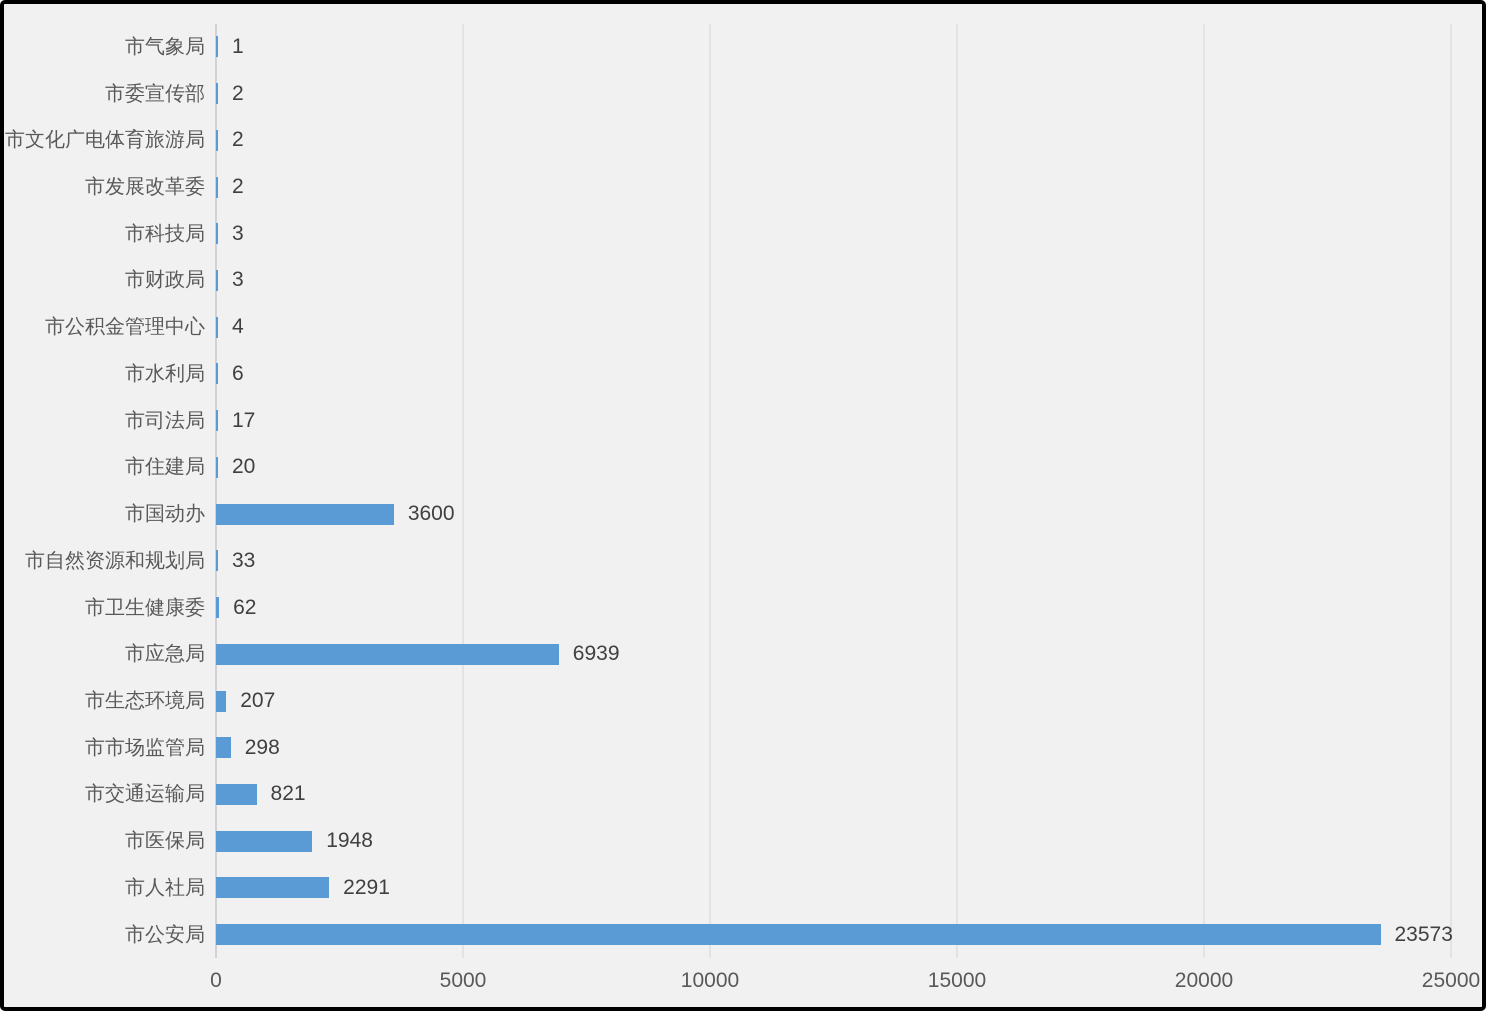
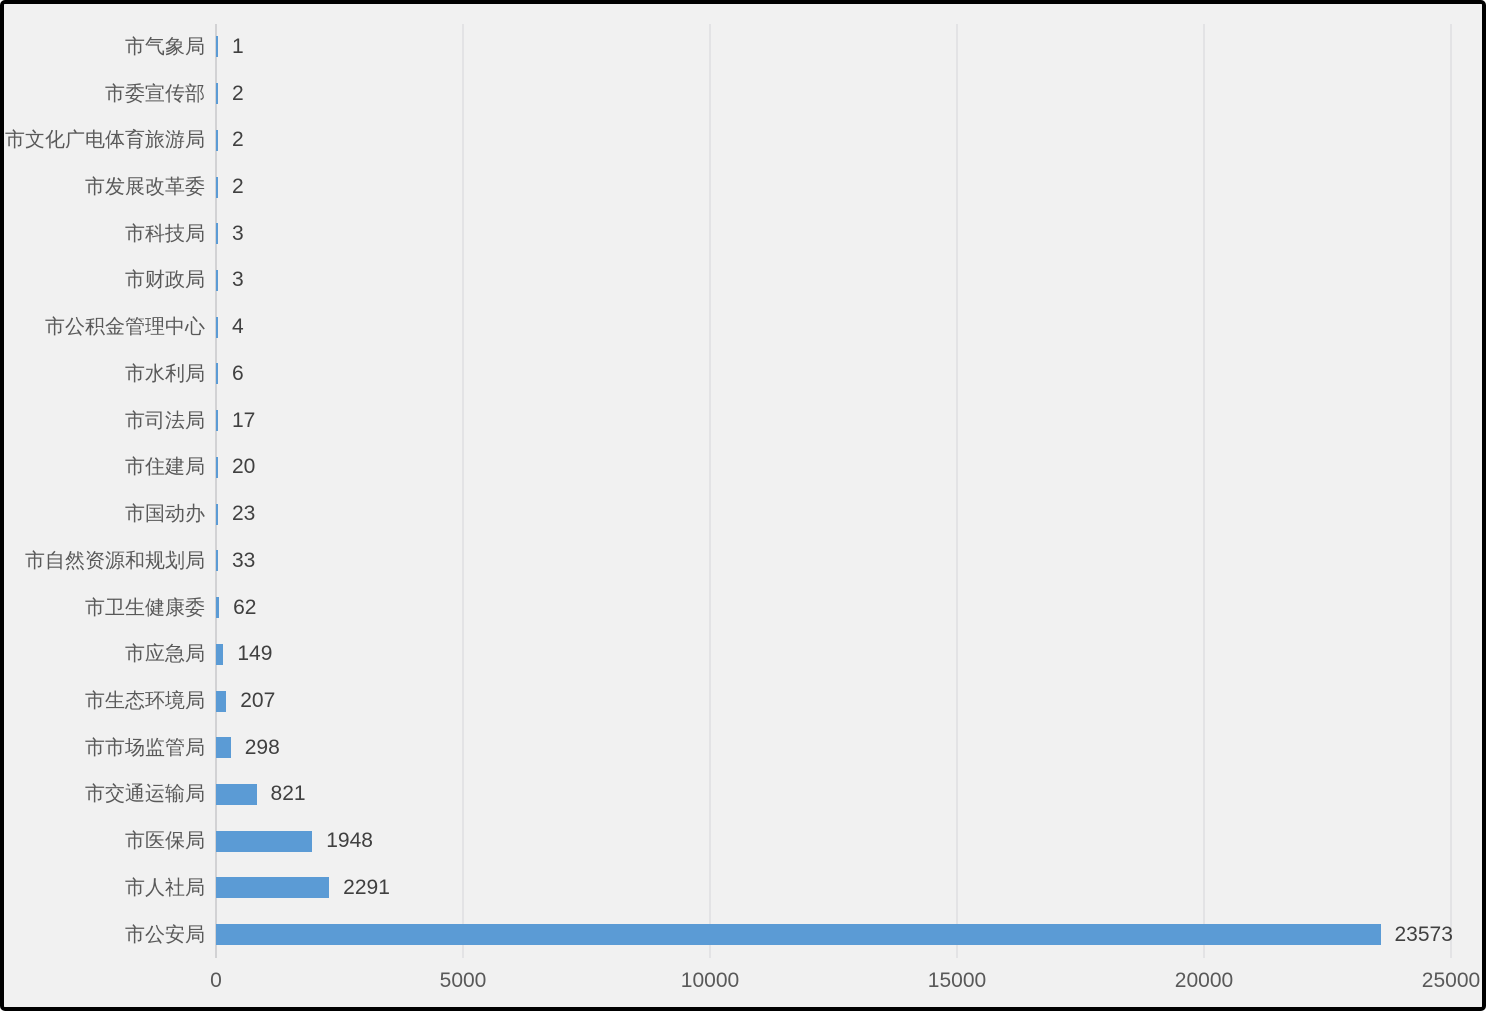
市国动办: 3600 -> 23
市应急局: 6939 -> 149
